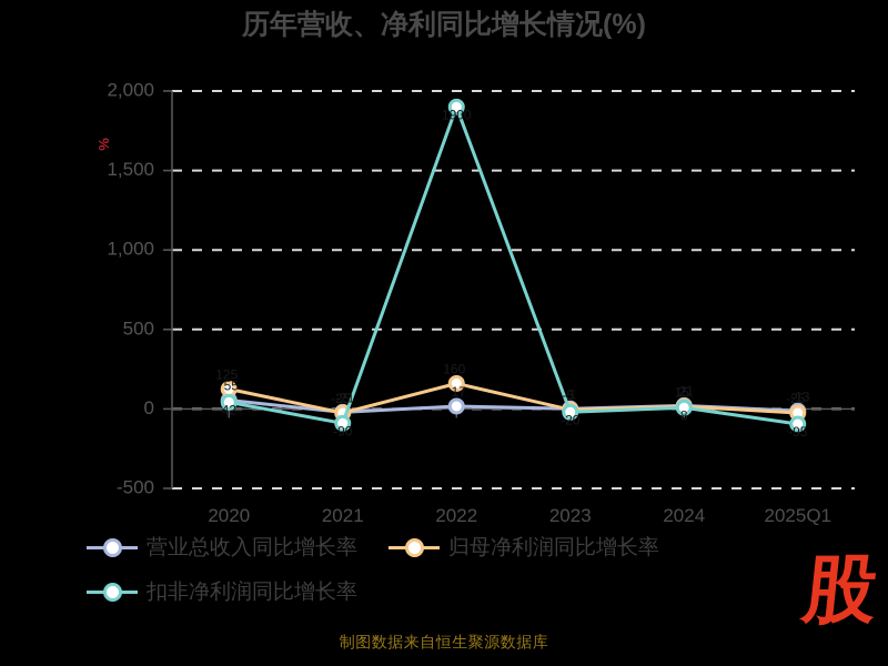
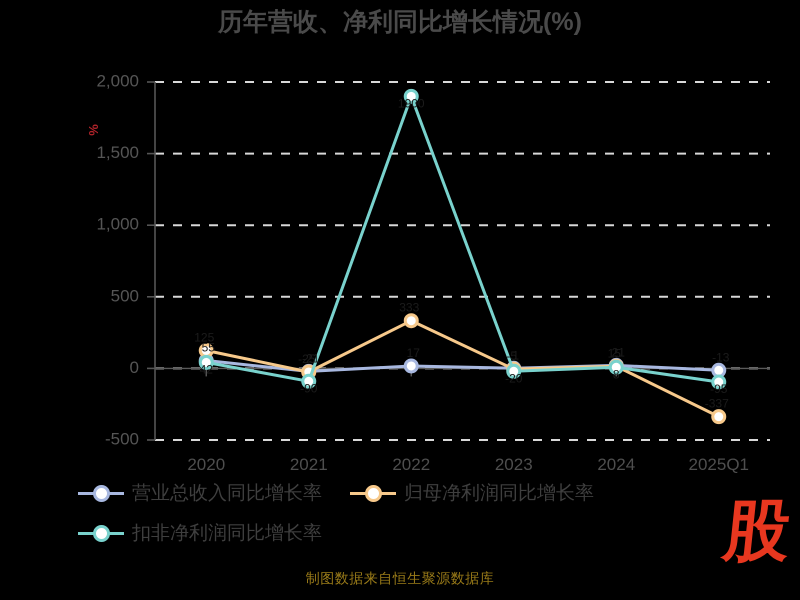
归母净利润同比增长率/2022: 160 -> 333
归母净利润同比增长率/2025Q1: -25 -> -337
